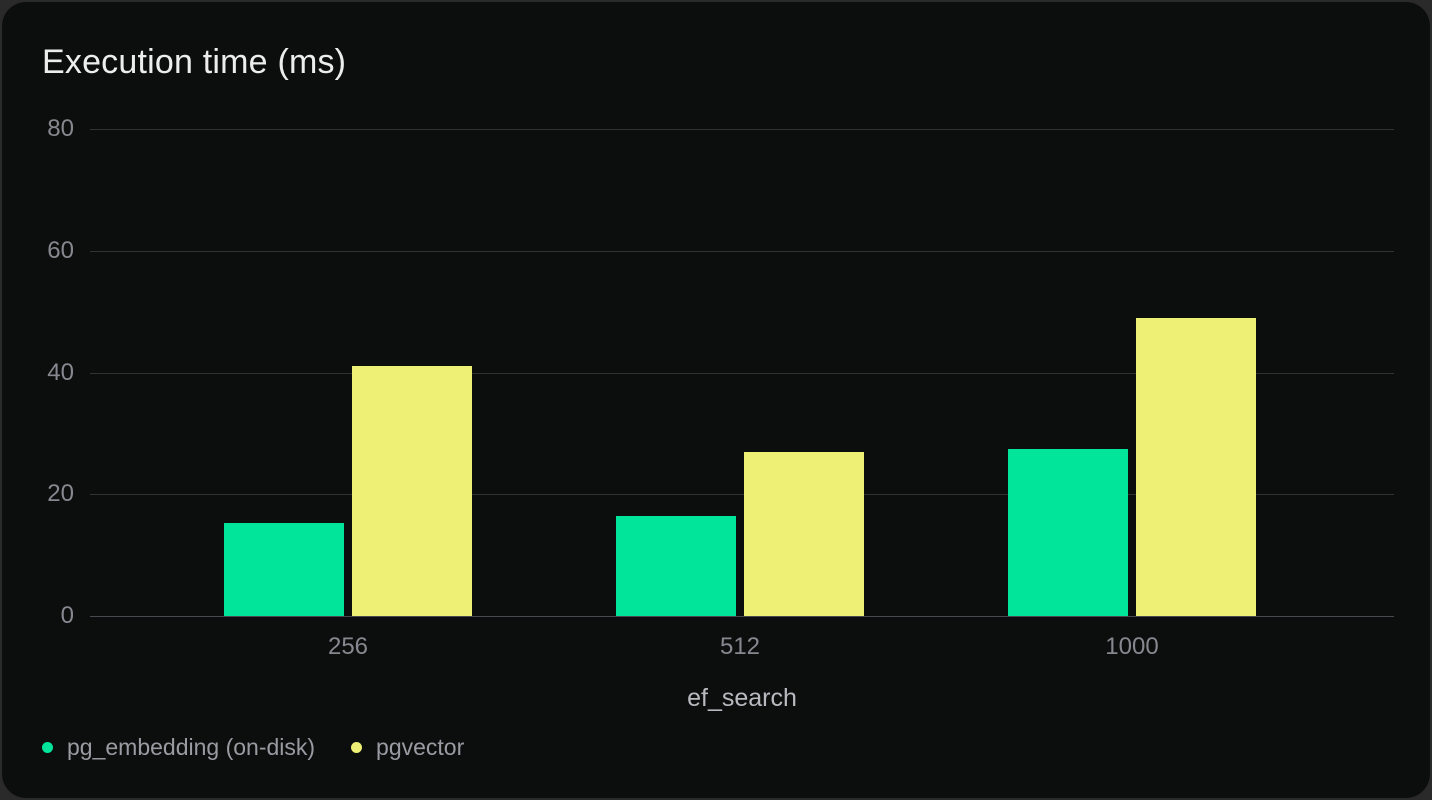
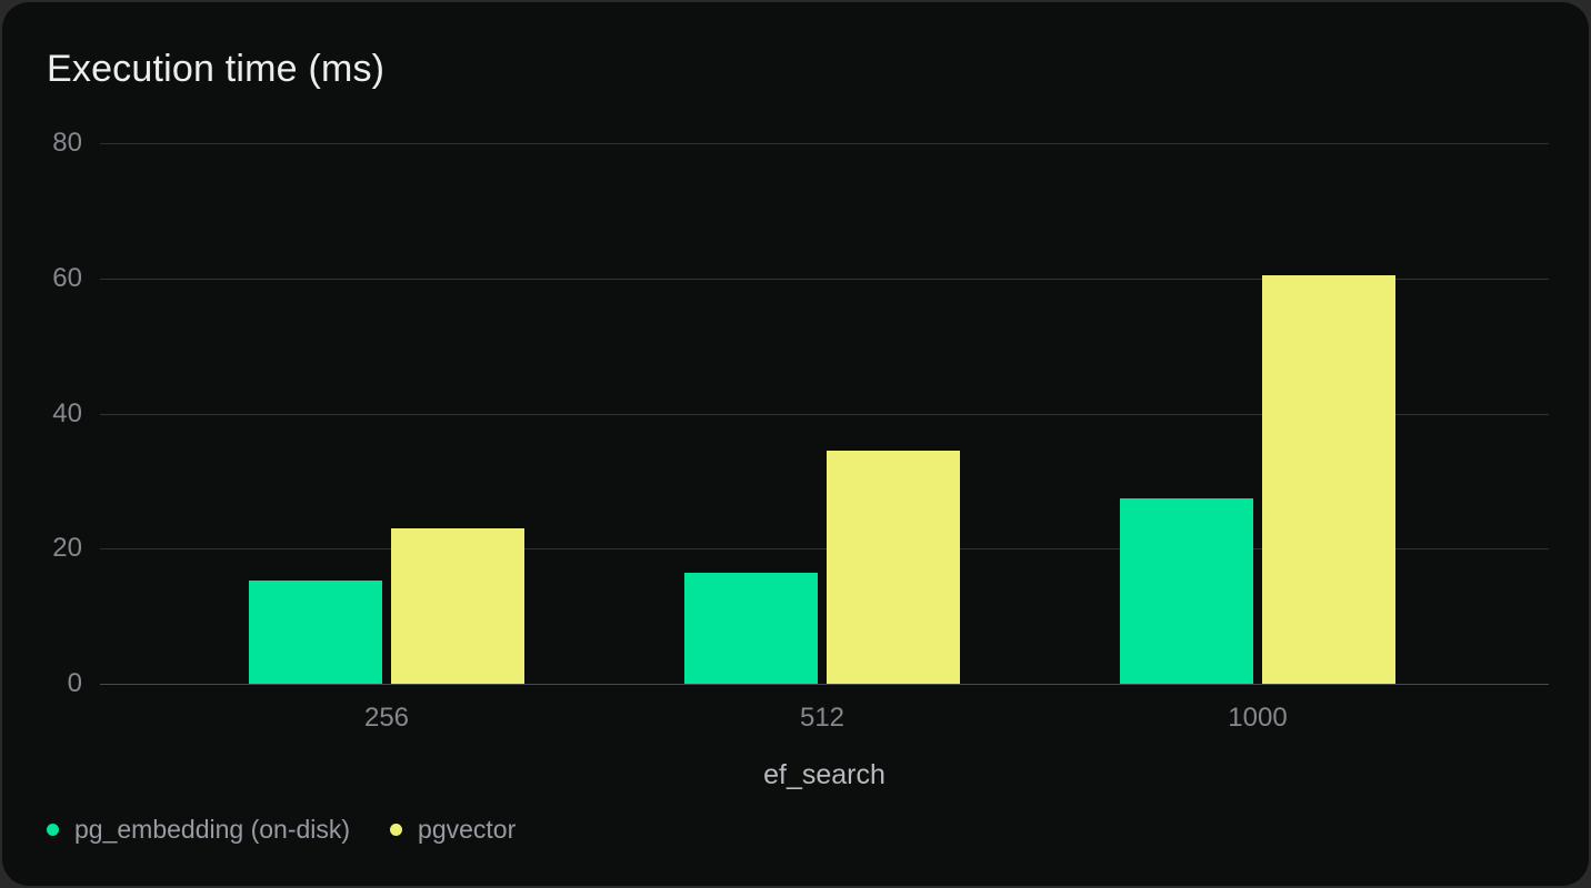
pgvector/256: 41 -> 23
pgvector/512: 27 -> 34
pgvector/1000: 49 -> 60
